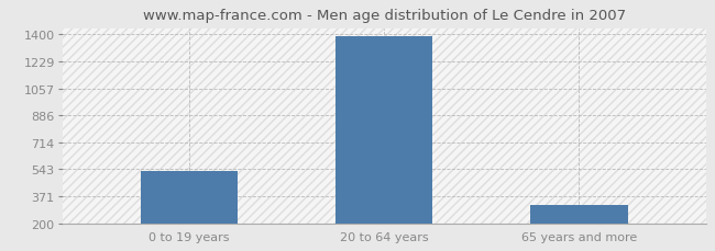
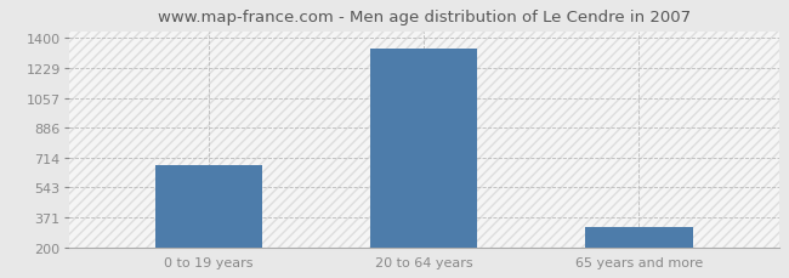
0 to 19 years: 530 -> 670
20 to 64 years: 1390 -> 1340
